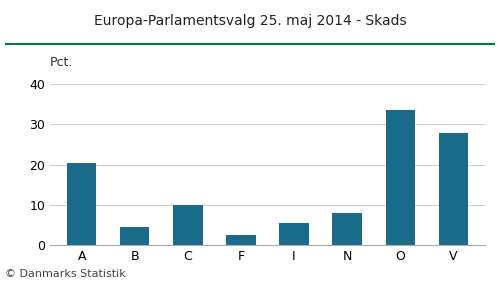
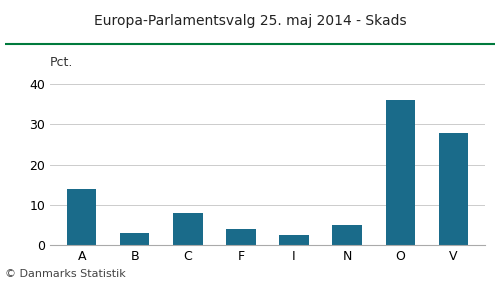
A: 20.5 -> 13.9
B: 4.5 -> 3.0
C: 10.0 -> 8.0
F: 2.5 -> 4.0
I: 5.5 -> 2.5
N: 8.0 -> 5.0
O: 33.5 -> 36.2
